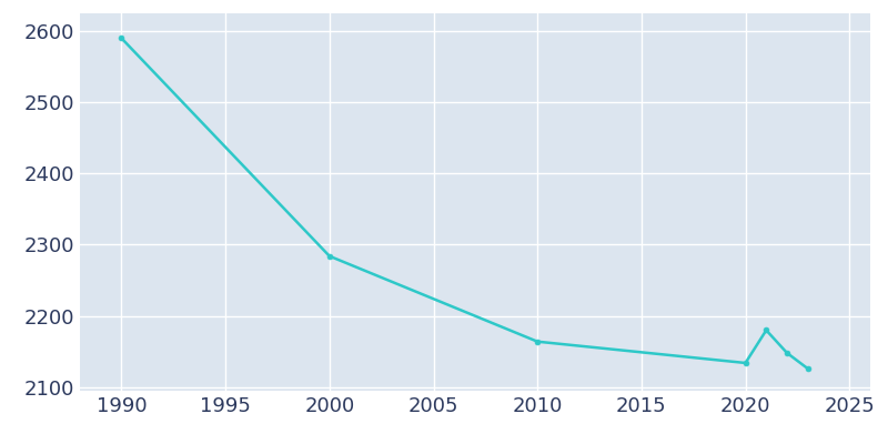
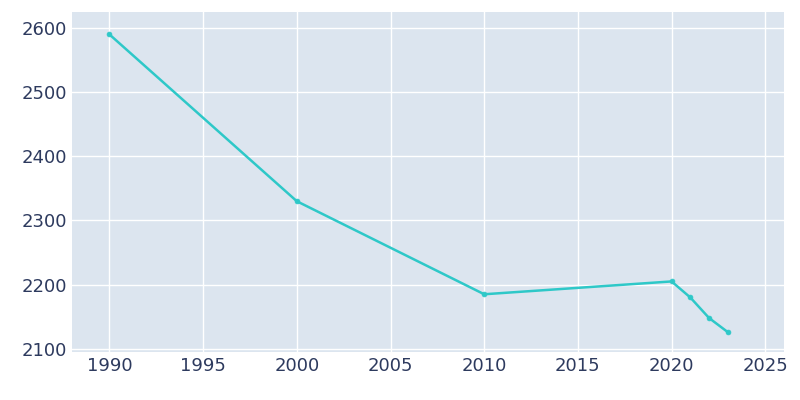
2000: 2284 -> 2330
2010: 2164 -> 2185
2020: 2134 -> 2205
